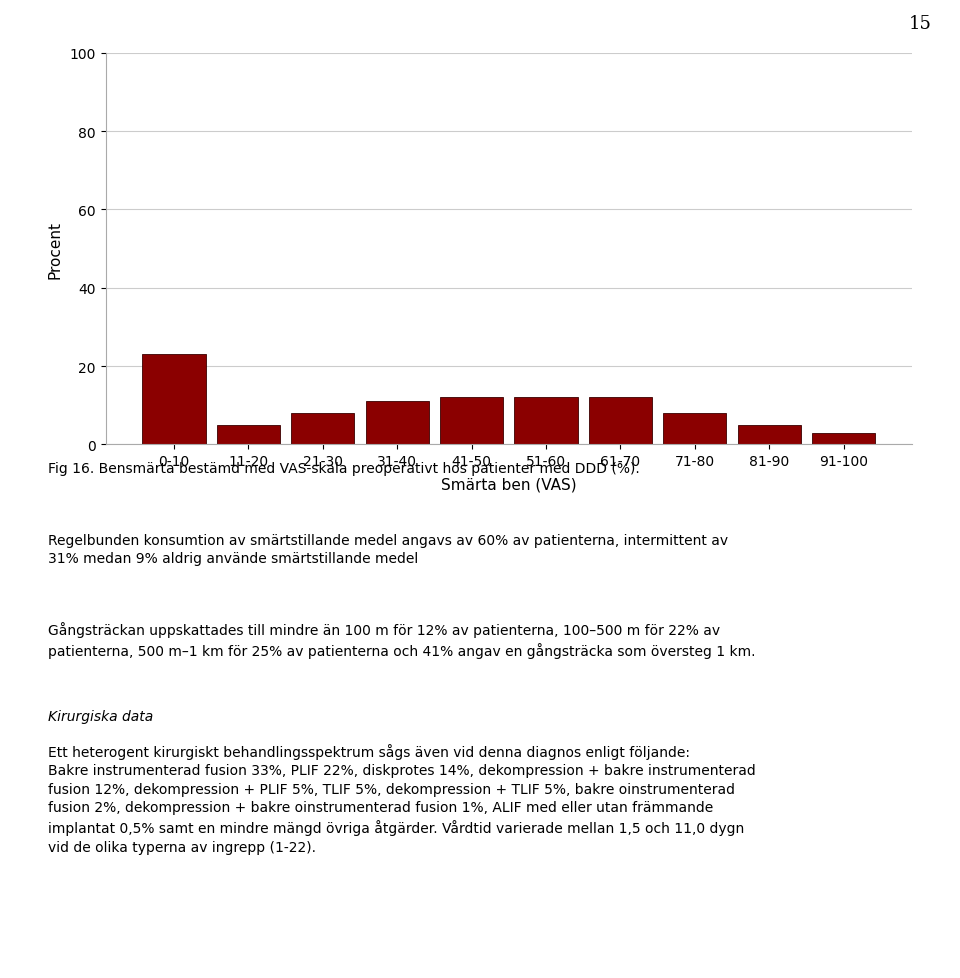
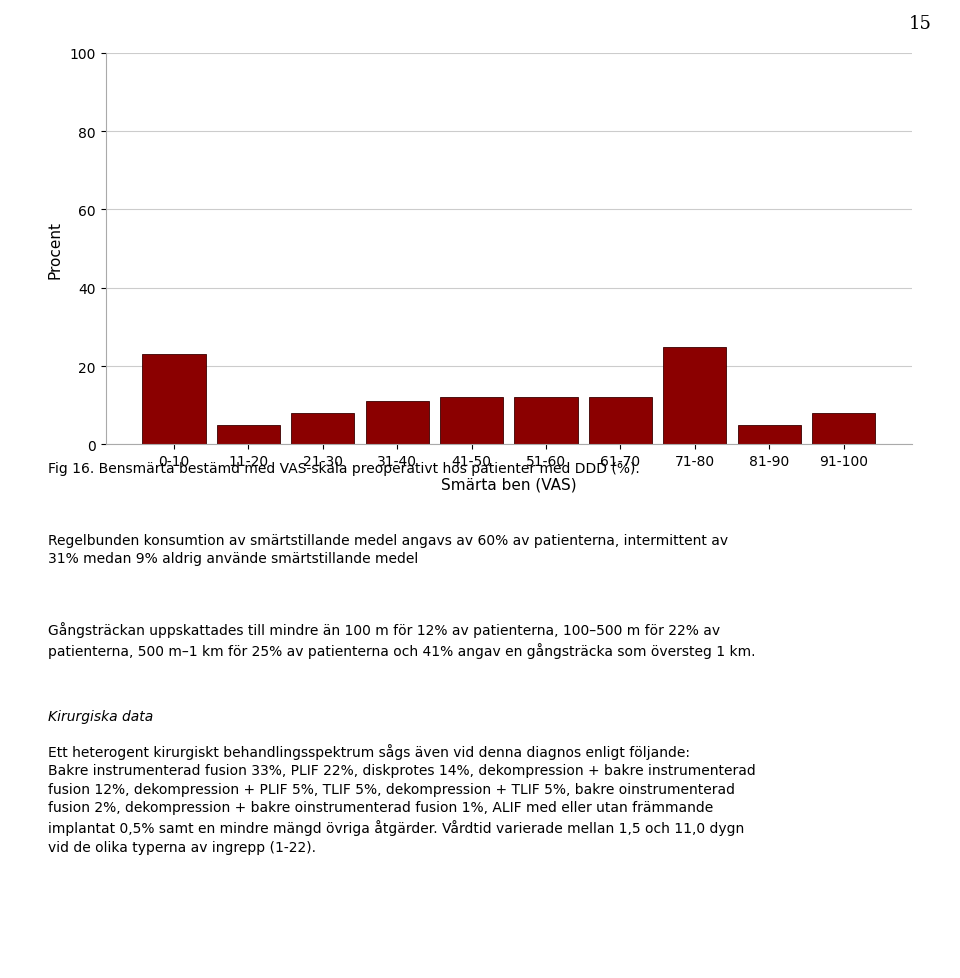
71-80: 8 -> 25
91-100: 3 -> 8
